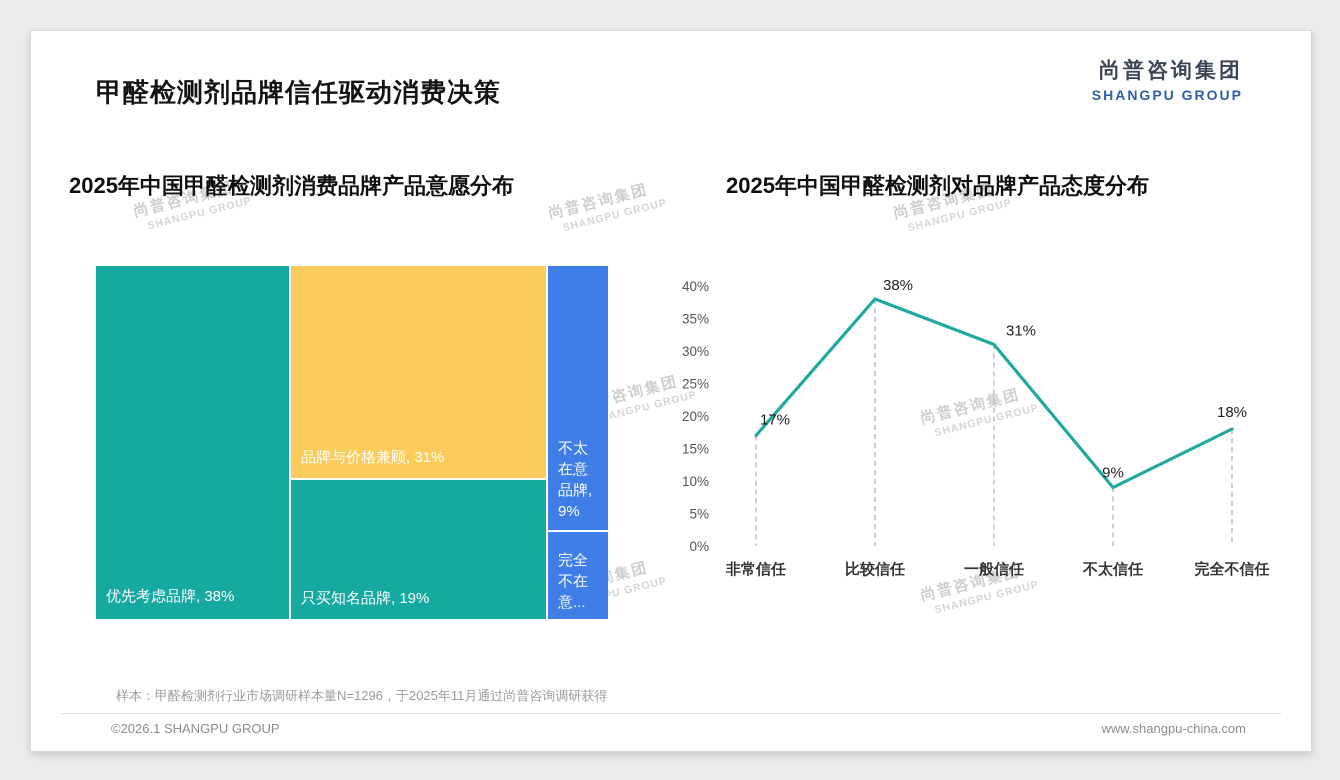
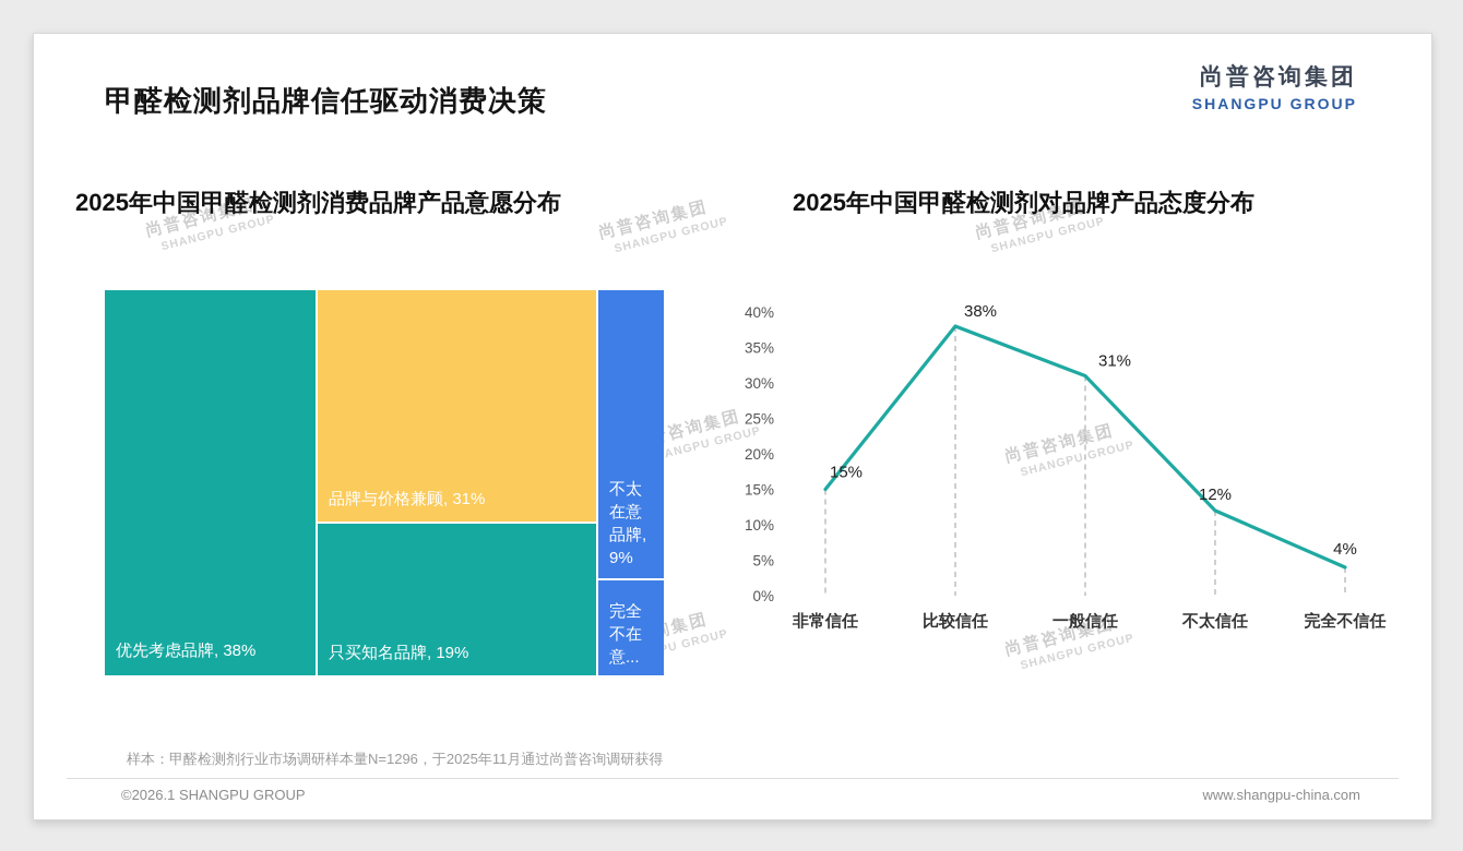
2025年中国甲醛检测剂对品牌产品态度分布/非常信任: 17% -> 15%
2025年中国甲醛检测剂对品牌产品态度分布/不太信任: 9% -> 12%
2025年中国甲醛检测剂对品牌产品态度分布/完全不信任: 18% -> 4%
